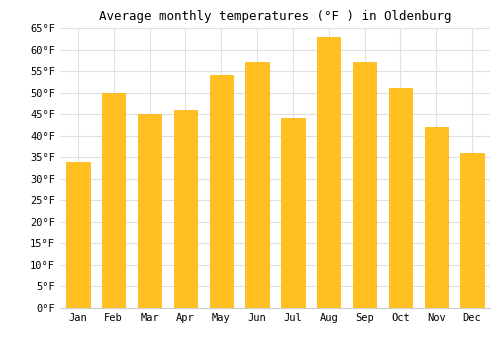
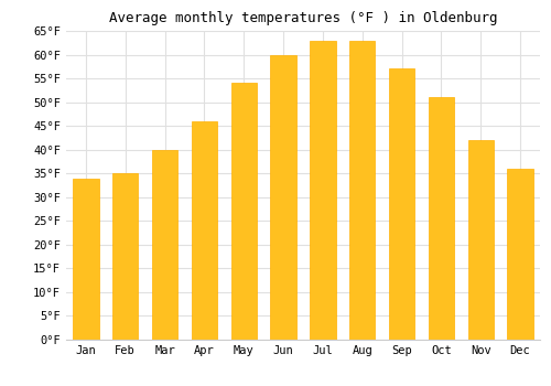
Feb: 50°F -> 35°F
Mar: 45°F -> 40°F
Jun: 57°F -> 60°F
Jul: 44°F -> 63°F
